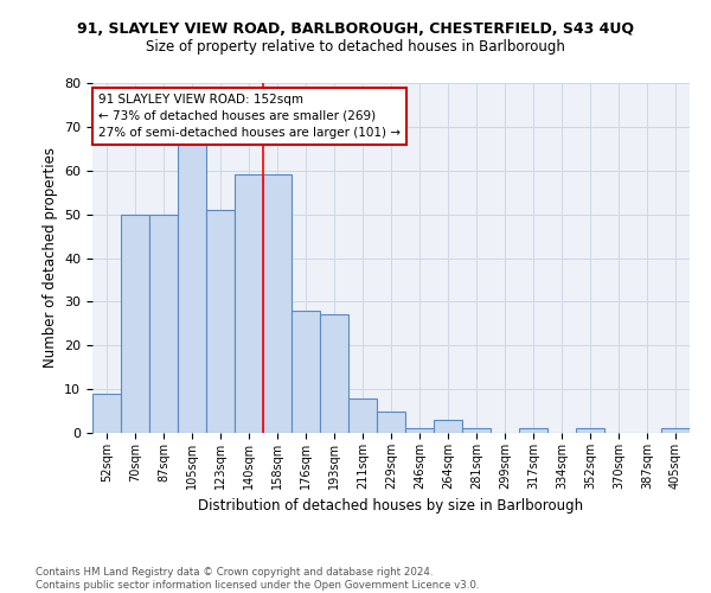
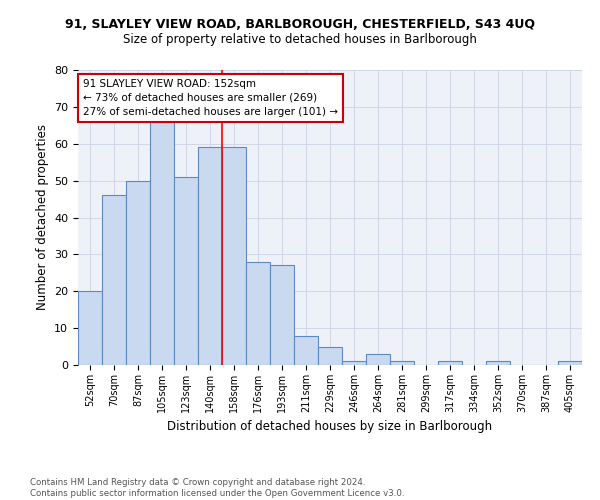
52sqm: 9 -> 20
70sqm: 50 -> 46
